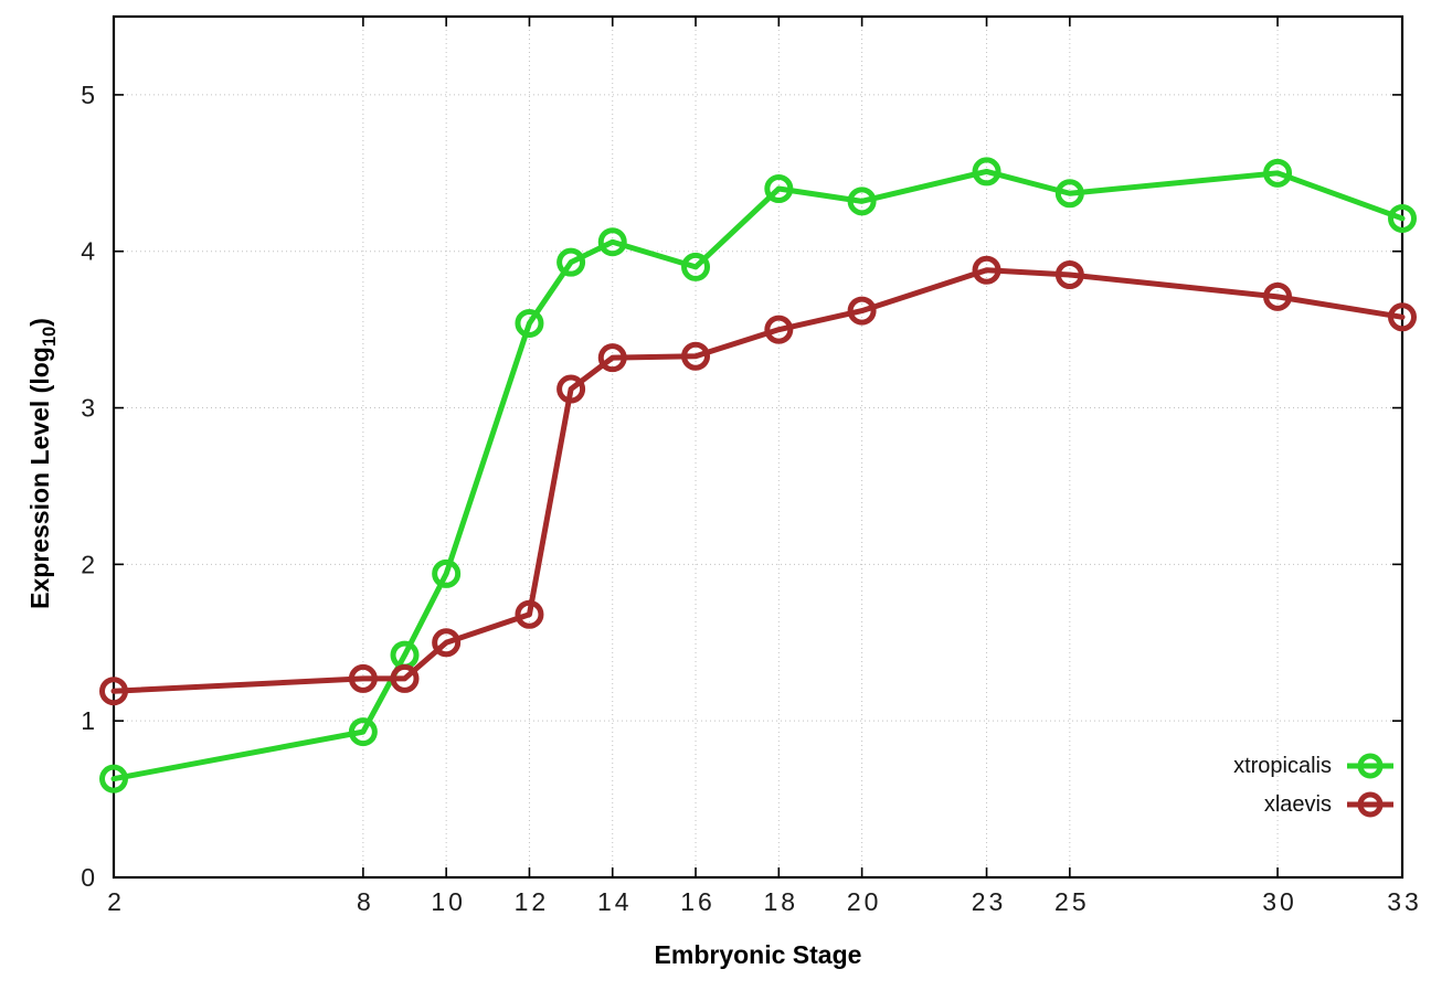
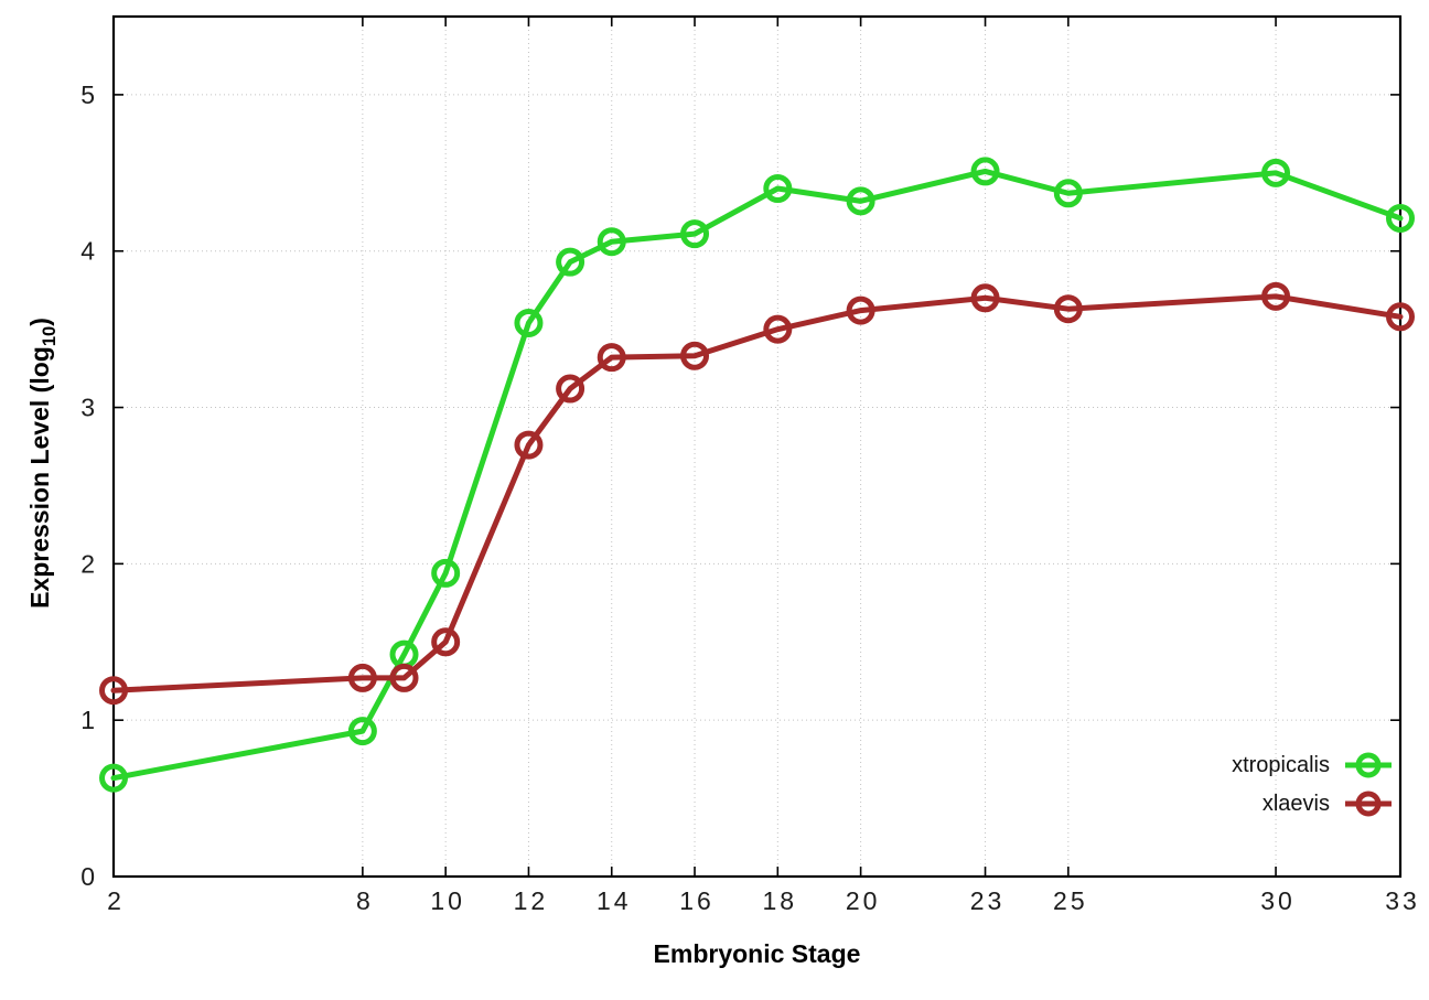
xlaevis/12: 1.68 -> 2.76
xtropicalis/16: 3.90 -> 4.11
xlaevis/23: 3.88 -> 3.70
xlaevis/25: 3.85 -> 3.63
